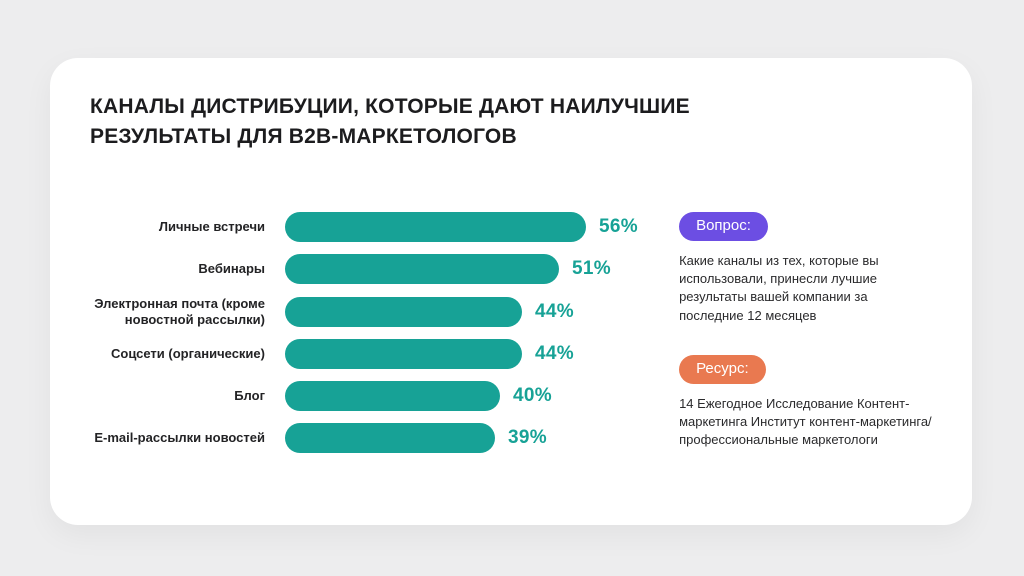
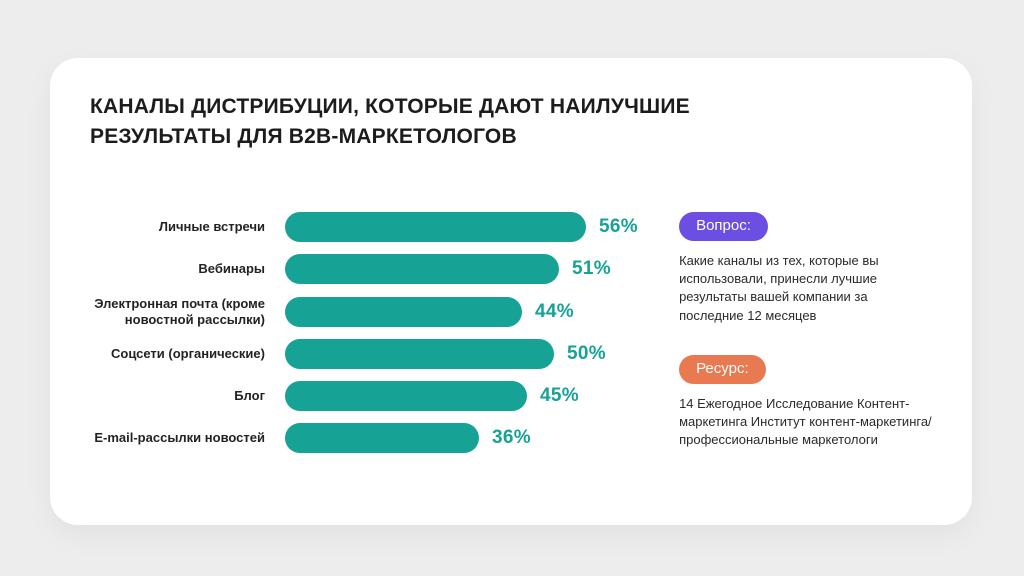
Соцсети (органические): 44% -> 50%
Блог: 40% -> 45%
E-mail-рассылки новостей: 39% -> 36%
